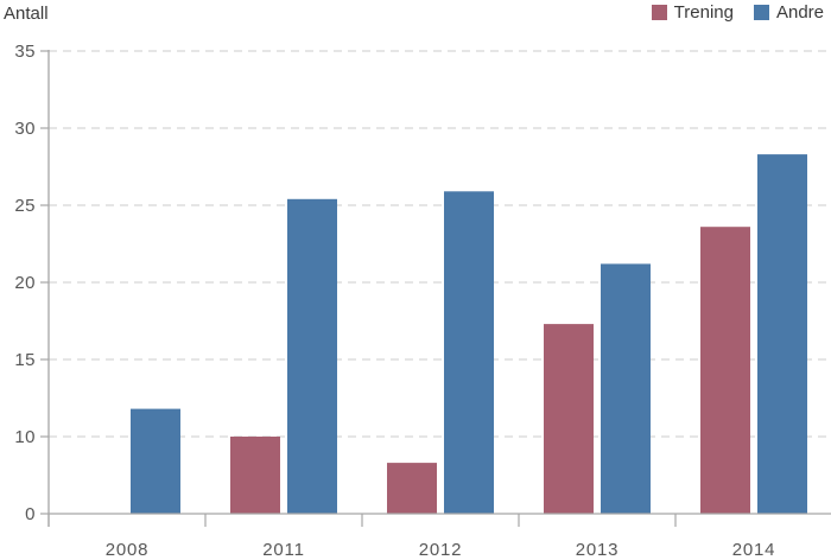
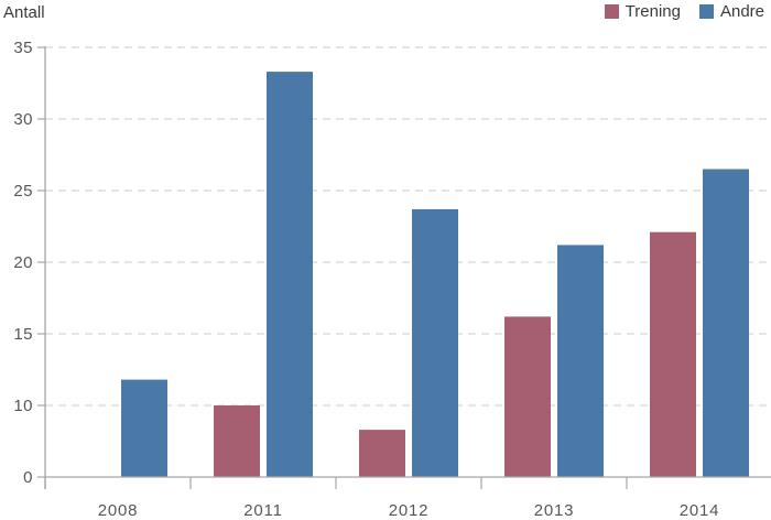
Andre/2011: 25.4 -> 33.3
Andre/2012: 25.9 -> 23.7
Trening/2013: 17.3 -> 16.2
Trening/2014: 23.6 -> 22.1
Andre/2014: 28.3 -> 26.5
